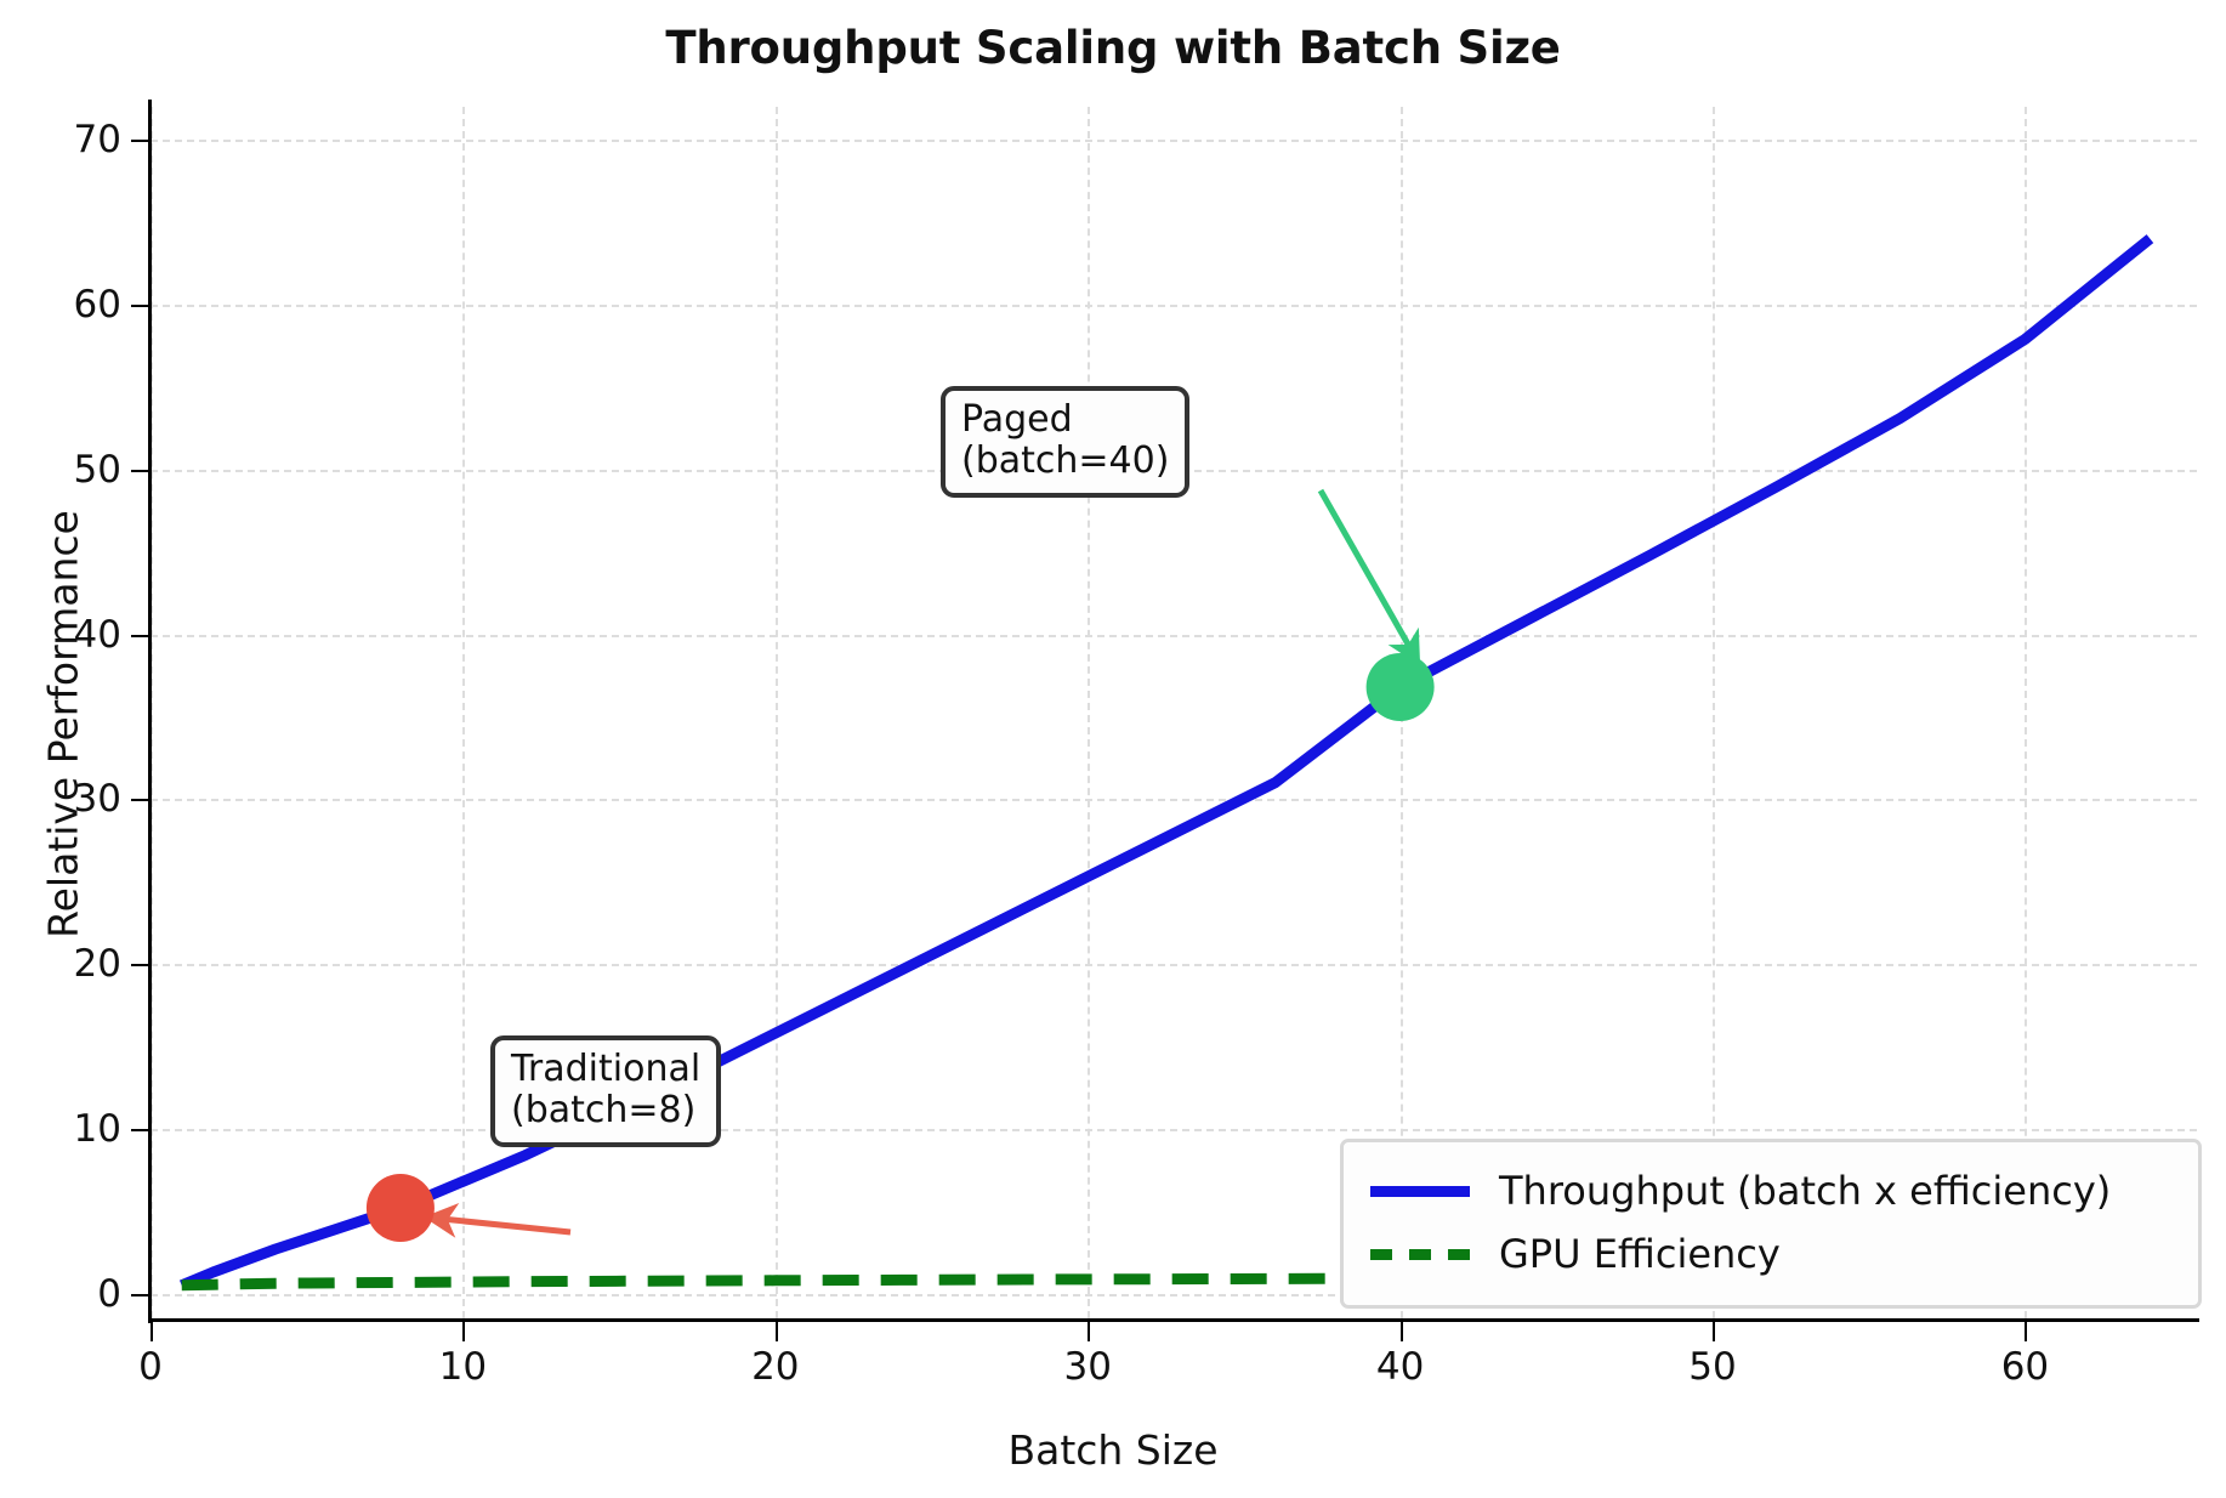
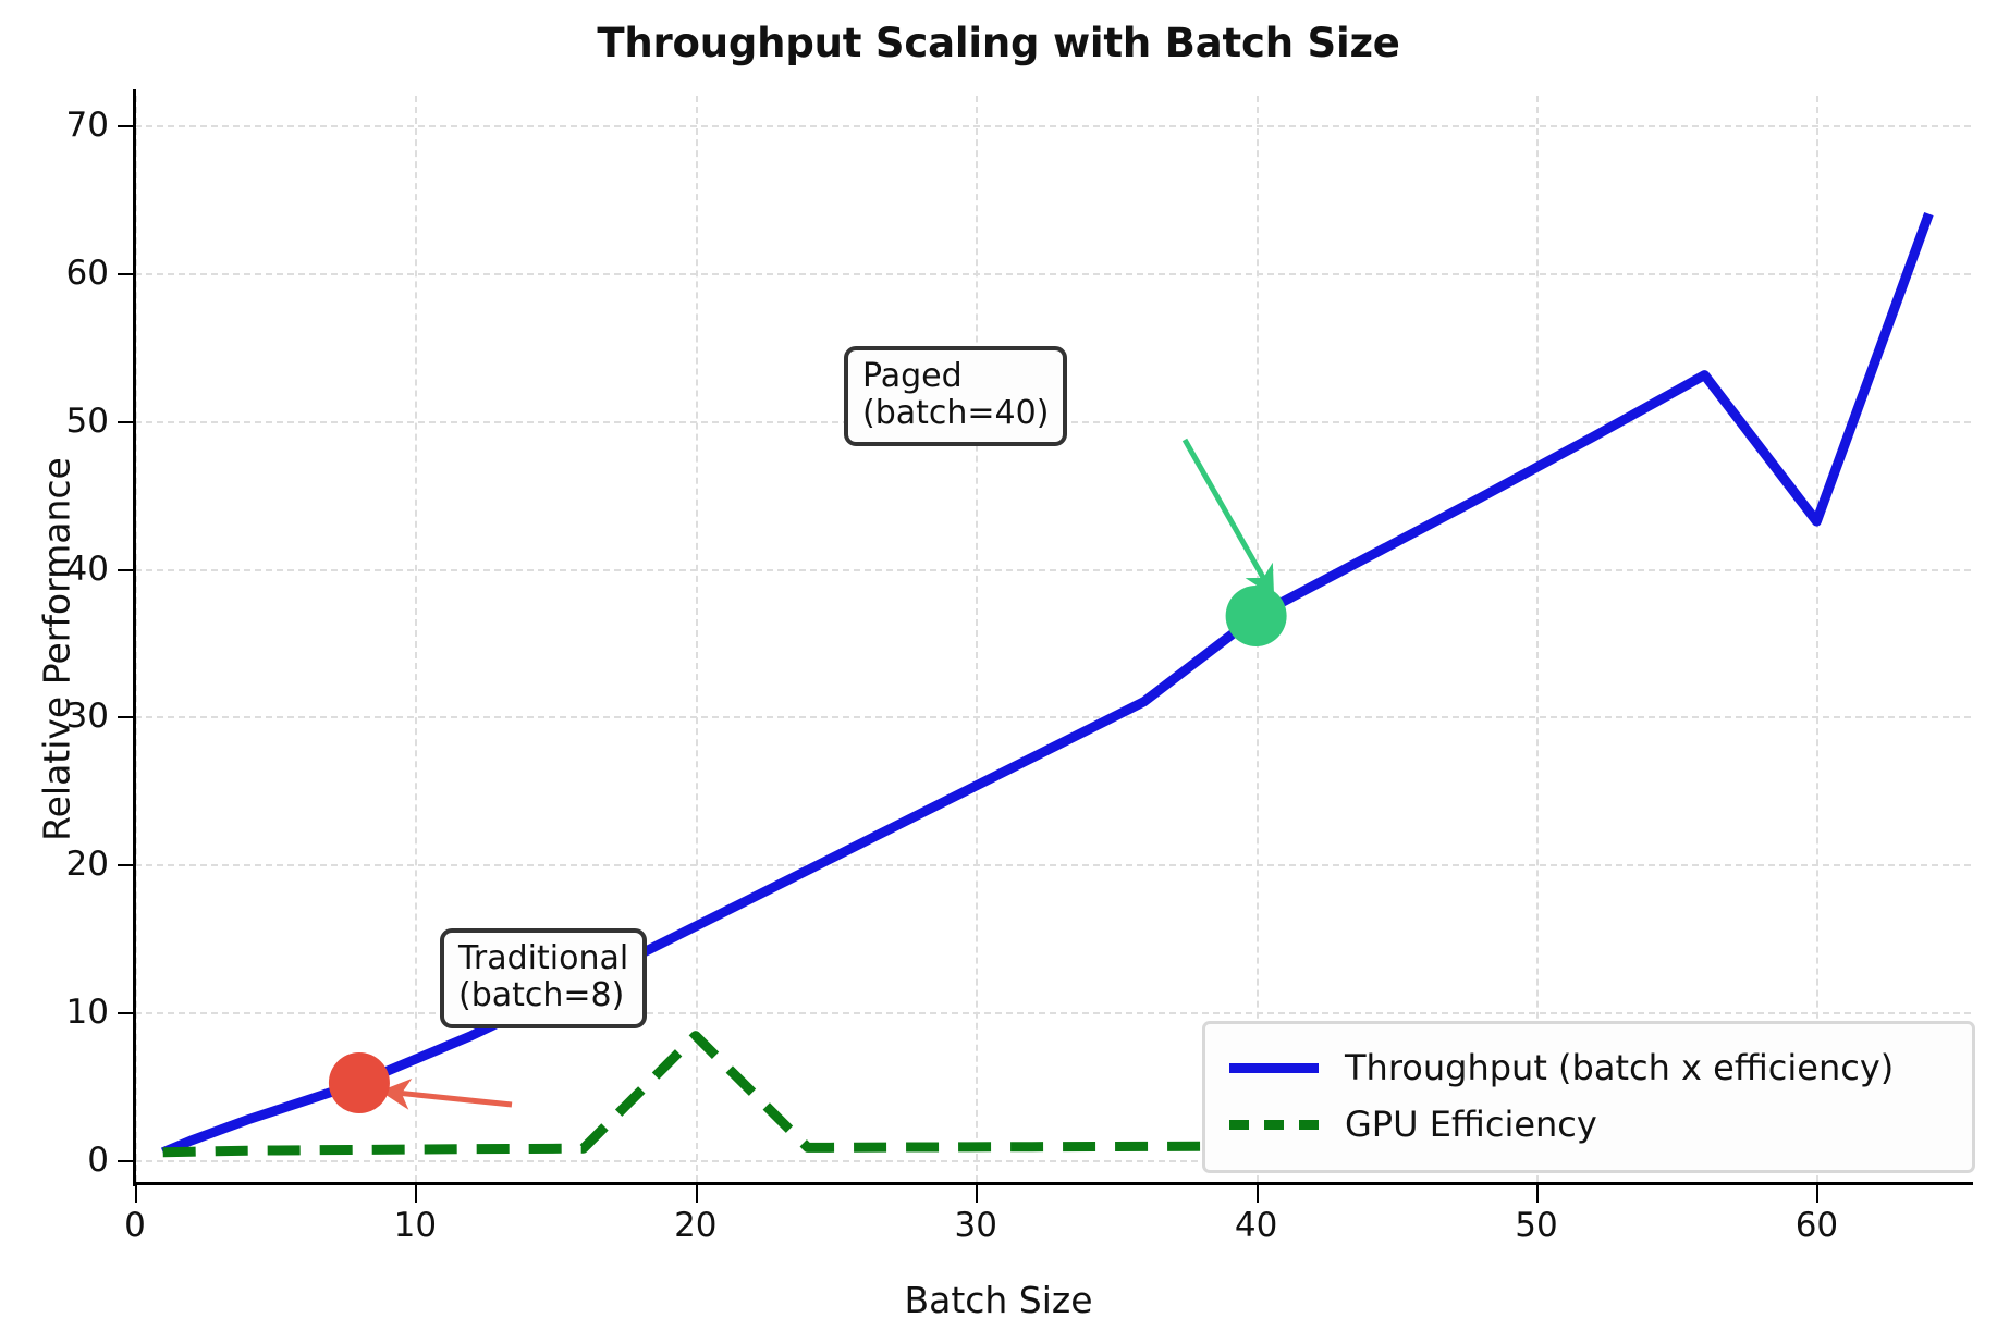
GPU Efficiency/20: 0.8 -> 8.4
Throughput (batch x efficiency)/60: 57.9 -> 43.2
